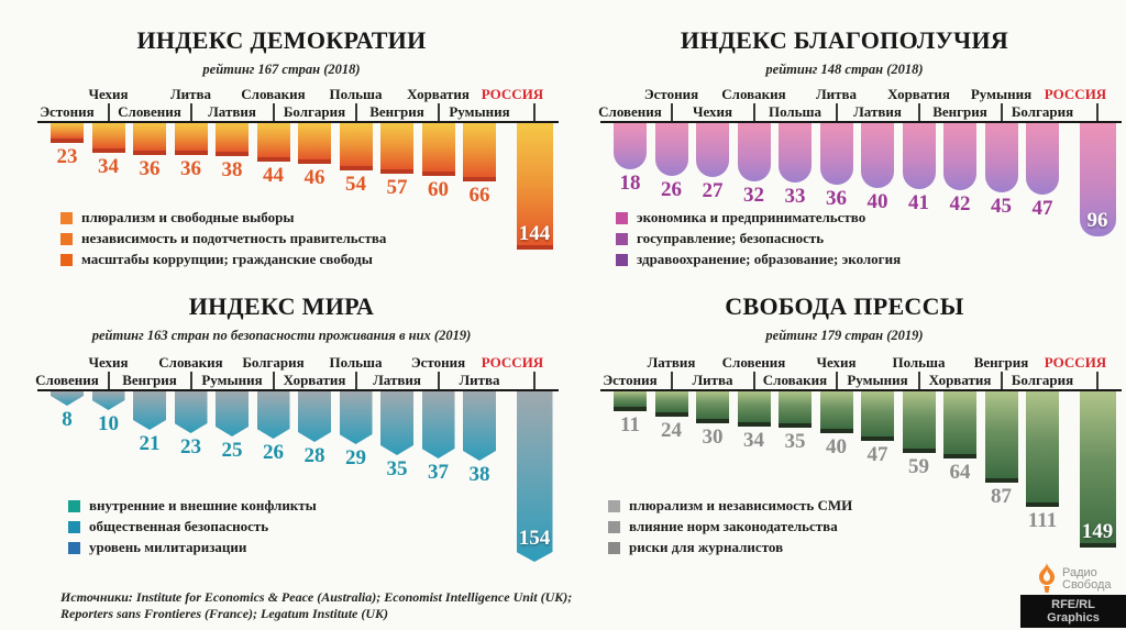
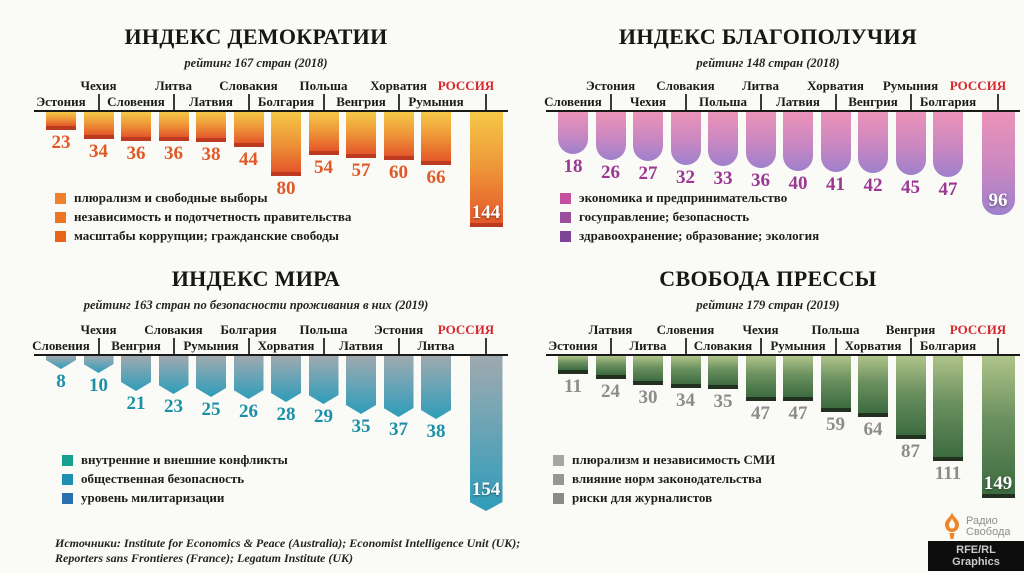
ИНДЕКС ДЕМОКРАТИИ/Болгария: 46 -> 80
СВОБОДА ПРЕССЫ/Чехия: 40 -> 47
